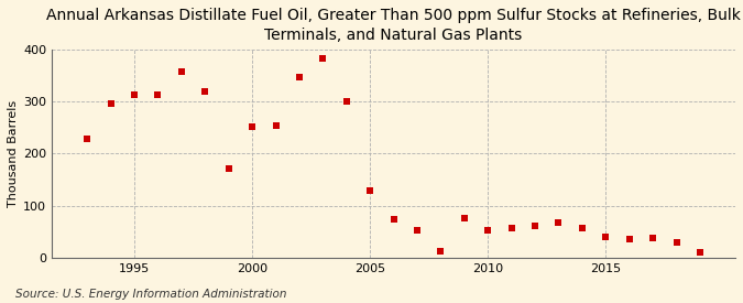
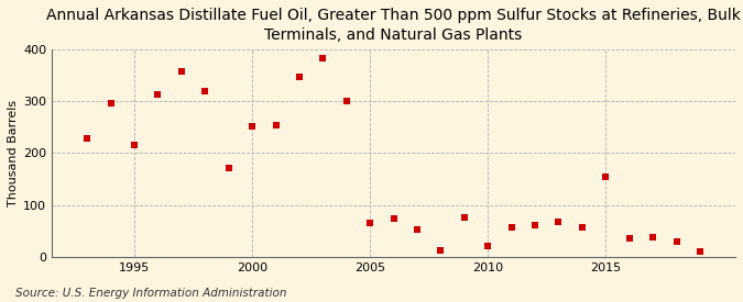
1995: 313 -> 215
2005: 129 -> 65
2010: 52 -> 20
2015: 40 -> 155
